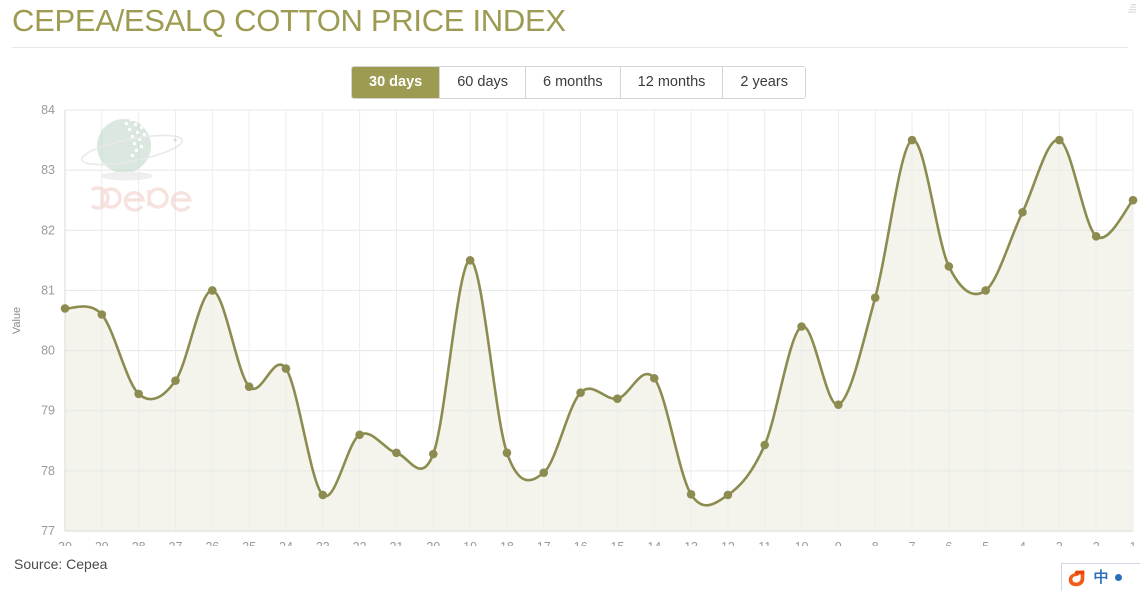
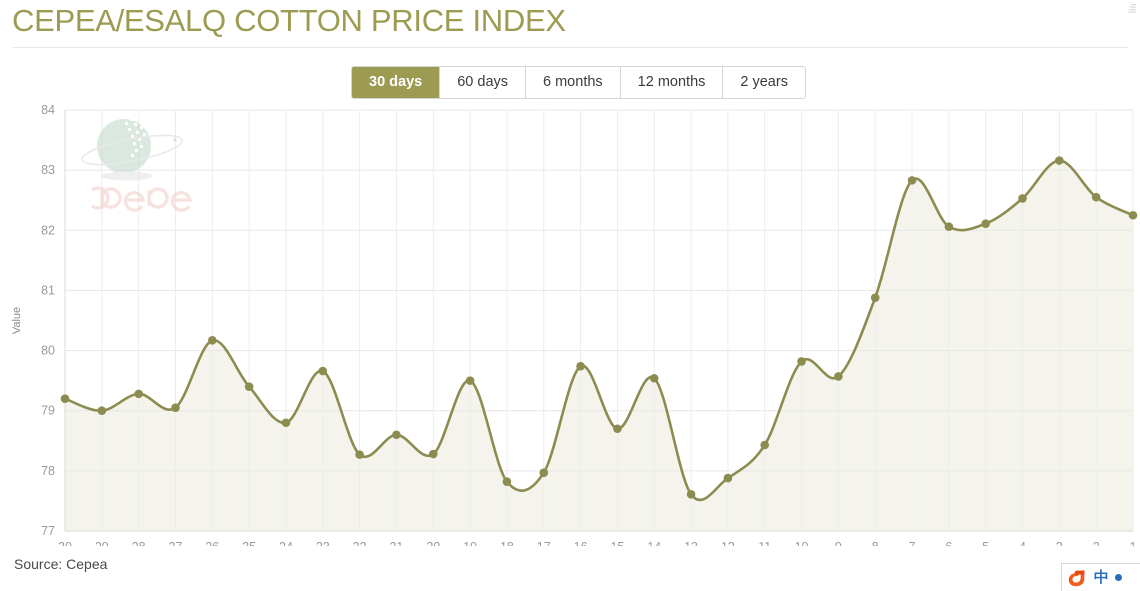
30: 80.7 -> 79.2
29: 80.6 -> 79.0
27: 79.5 -> 79.0
26: 81.0 -> 80.2
24: 79.7 -> 78.8
23: 77.6 -> 79.7
22: 78.6 -> 78.3
21: 78.3 -> 78.6
19: 81.5 -> 79.5
18: 78.3 -> 77.8
16: 79.3 -> 79.7
15: 79.2 -> 78.7
12: 77.6 -> 77.9
10: 80.4 -> 79.8
9: 79.1 -> 79.6
7: 83.5 -> 82.8
6: 81.4 -> 82.1
5: 81.0 -> 82.1
4: 82.3 -> 82.5
3: 83.5 -> 83.2
2: 81.9 -> 82.5
1: 82.5 -> 82.2
